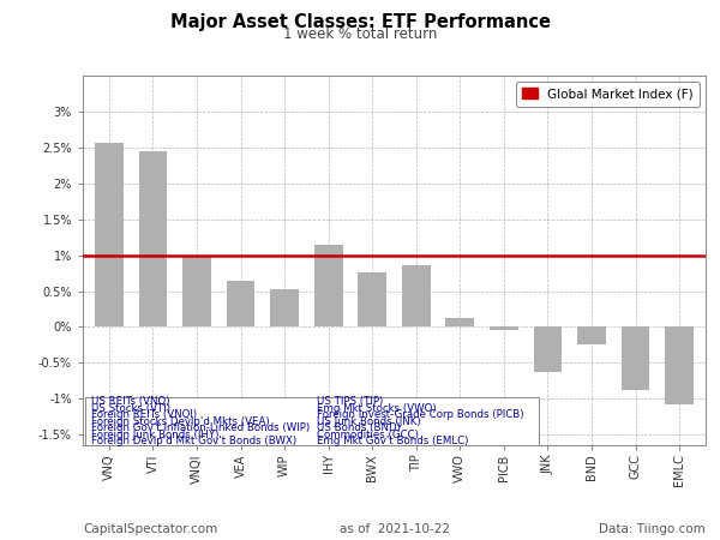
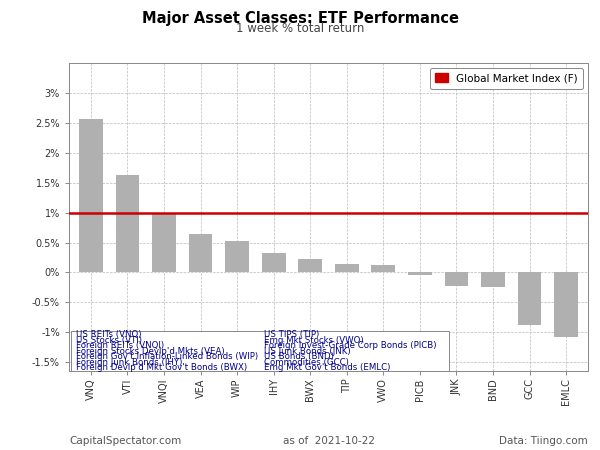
VTI: 2.44% -> 1.63%
IHY: 1.14% -> 0.33%
BWX: 0.76% -> 0.22%
TIP: 0.86% -> 0.15%
JNK: -0.62% -> -0.22%
